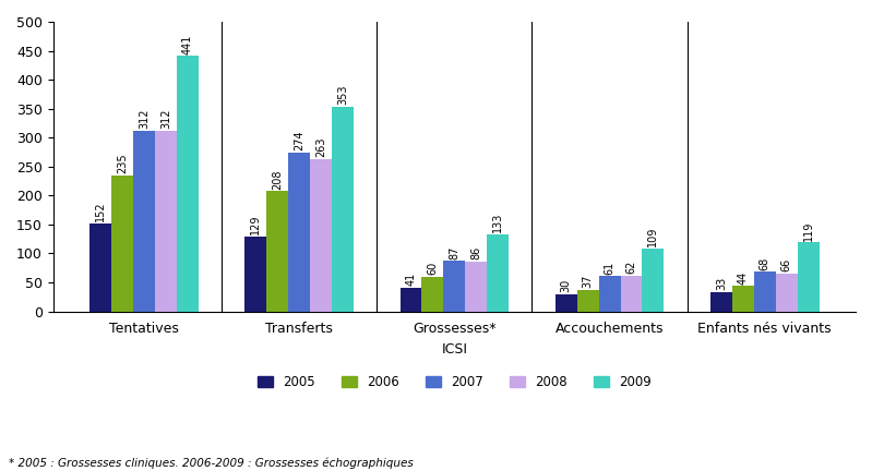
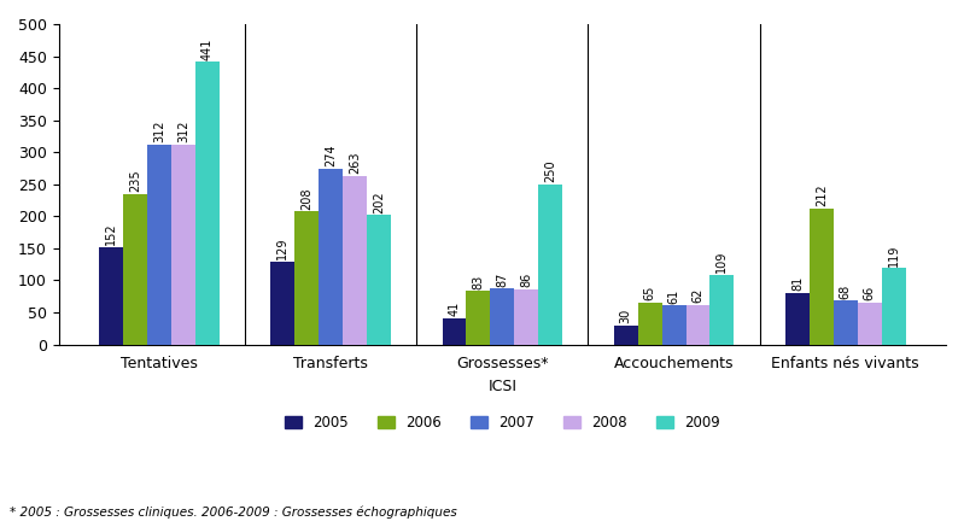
2009/Transferts: 353 -> 202
2006/Grossesses*: 60 -> 83
2009/Grossesses*: 133 -> 250
2006/Accouchements: 37 -> 65
2005/Enfants nés vivants: 33 -> 81
2006/Enfants nés vivants: 44 -> 212
